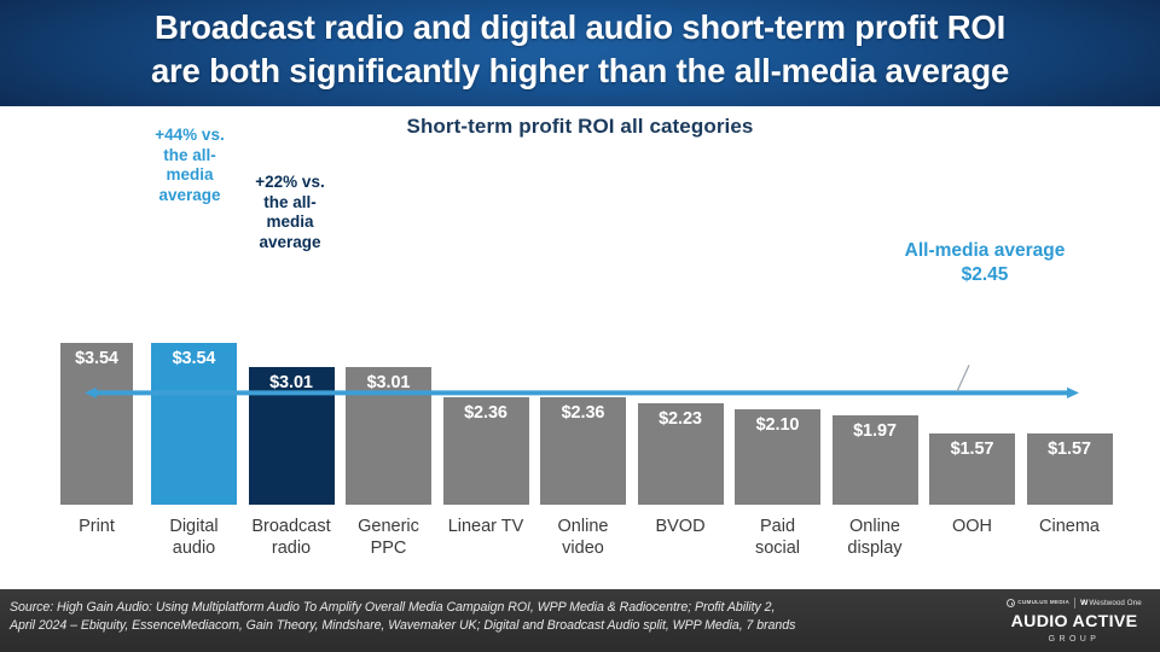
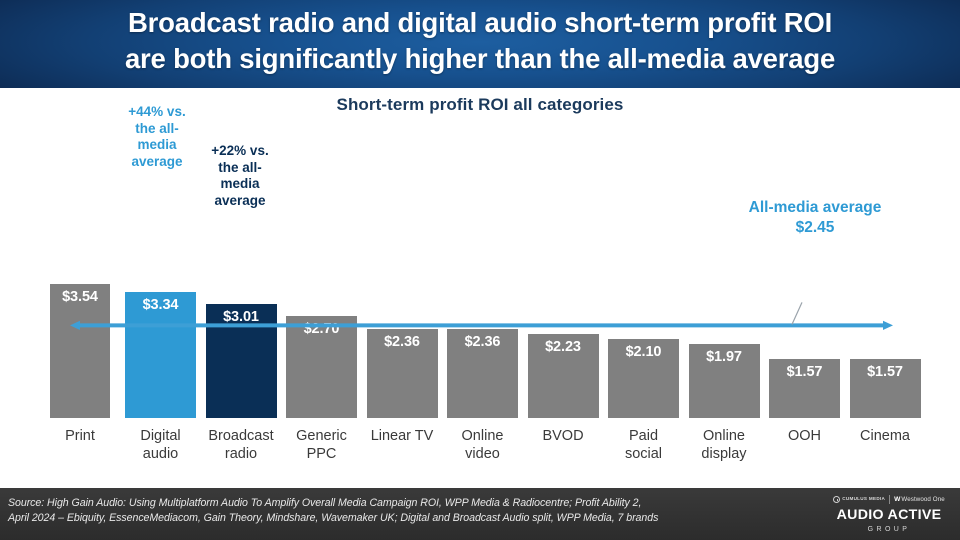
Digital audio: $3.54 -> $3.34
Generic PPC: $3.01 -> $2.70
